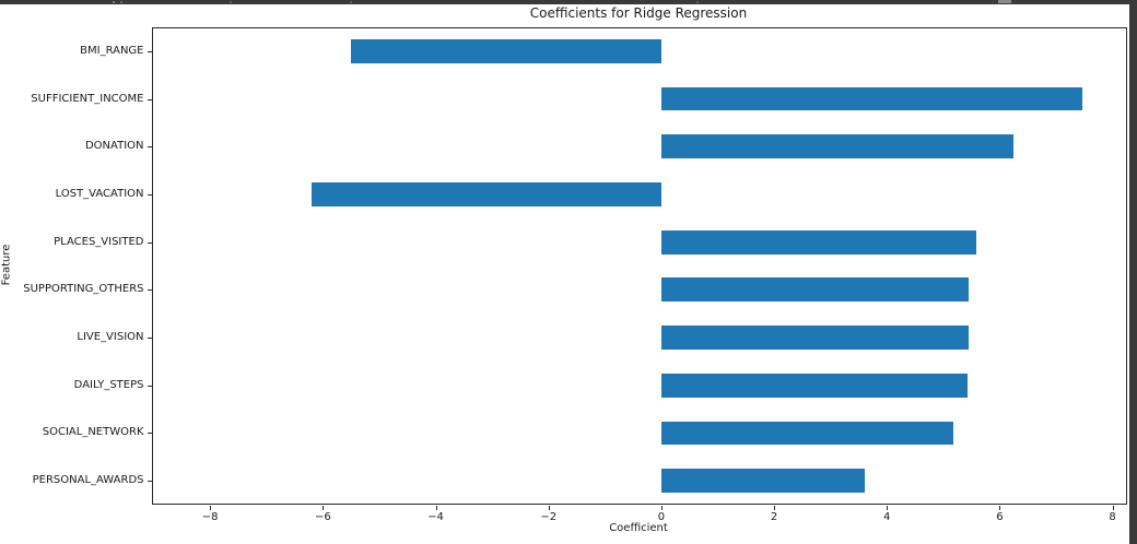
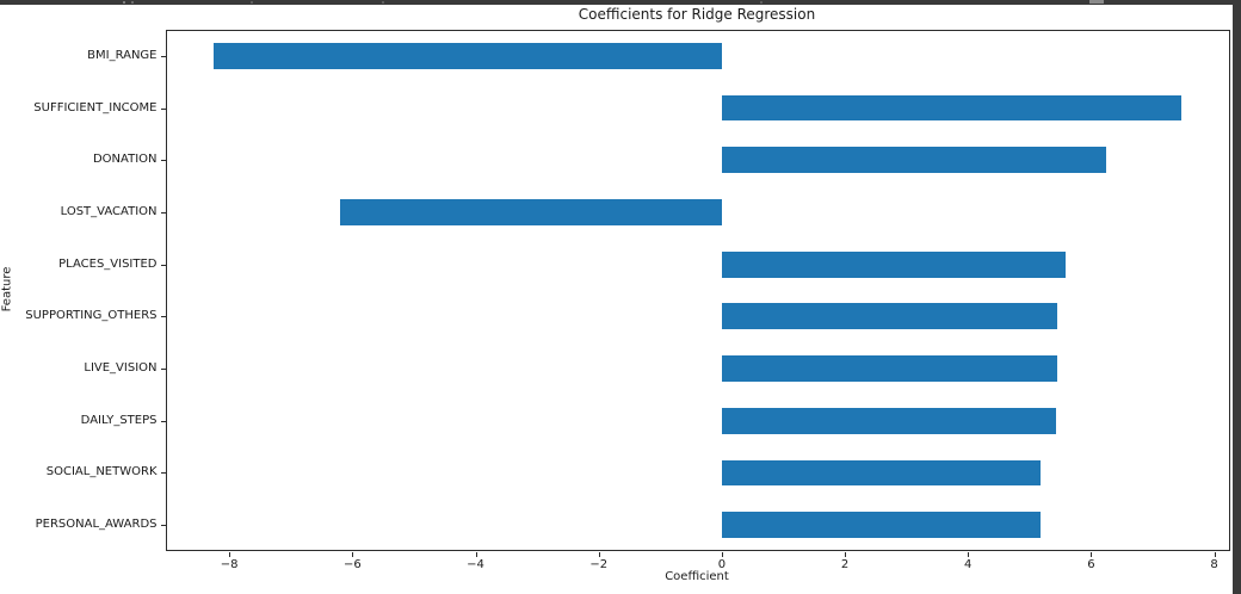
BMI_RANGE: -5.5 -> -8.2
PERSONAL_AWARDS: 3.6 -> 5.2
